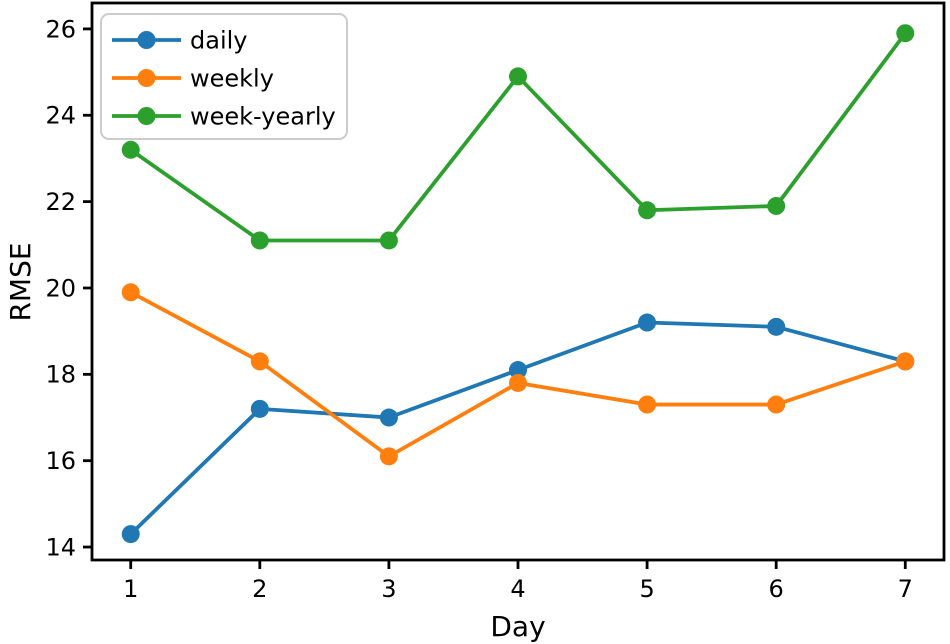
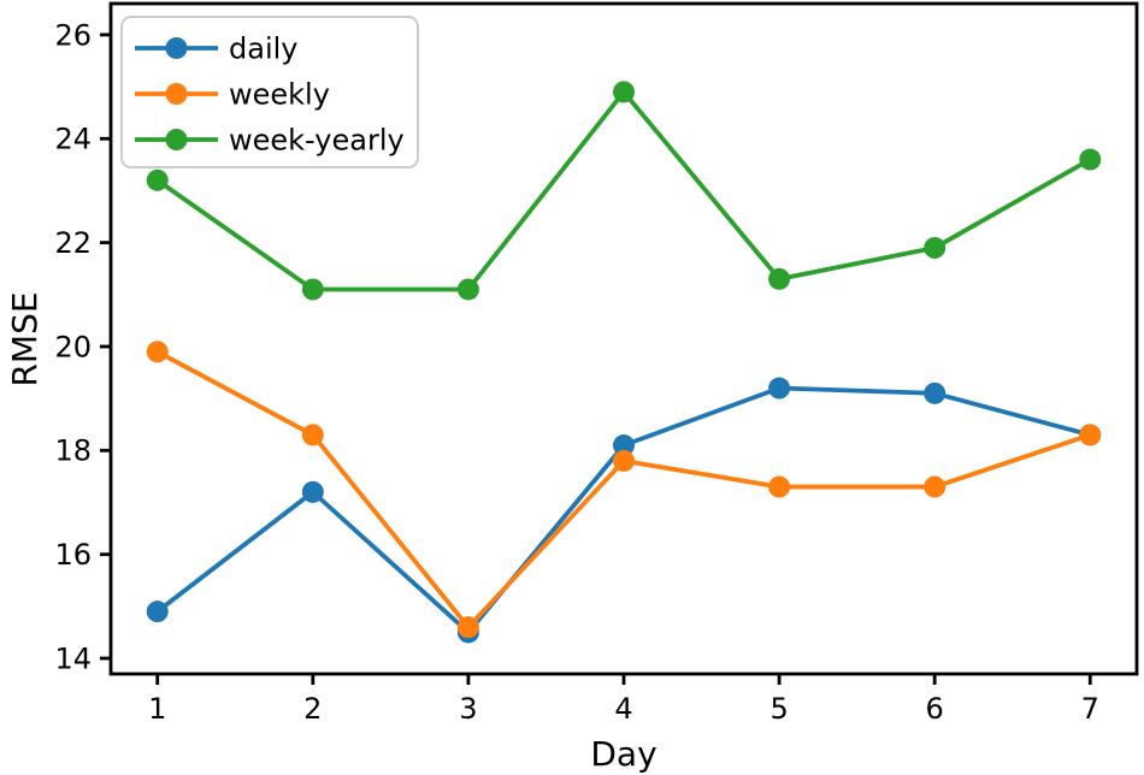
daily/1: 14.3 -> 14.9
daily/3: 17.0 -> 14.5
weekly/3: 16.1 -> 14.6
week-yearly/5: 21.8 -> 21.3
week-yearly/7: 25.9 -> 23.6
